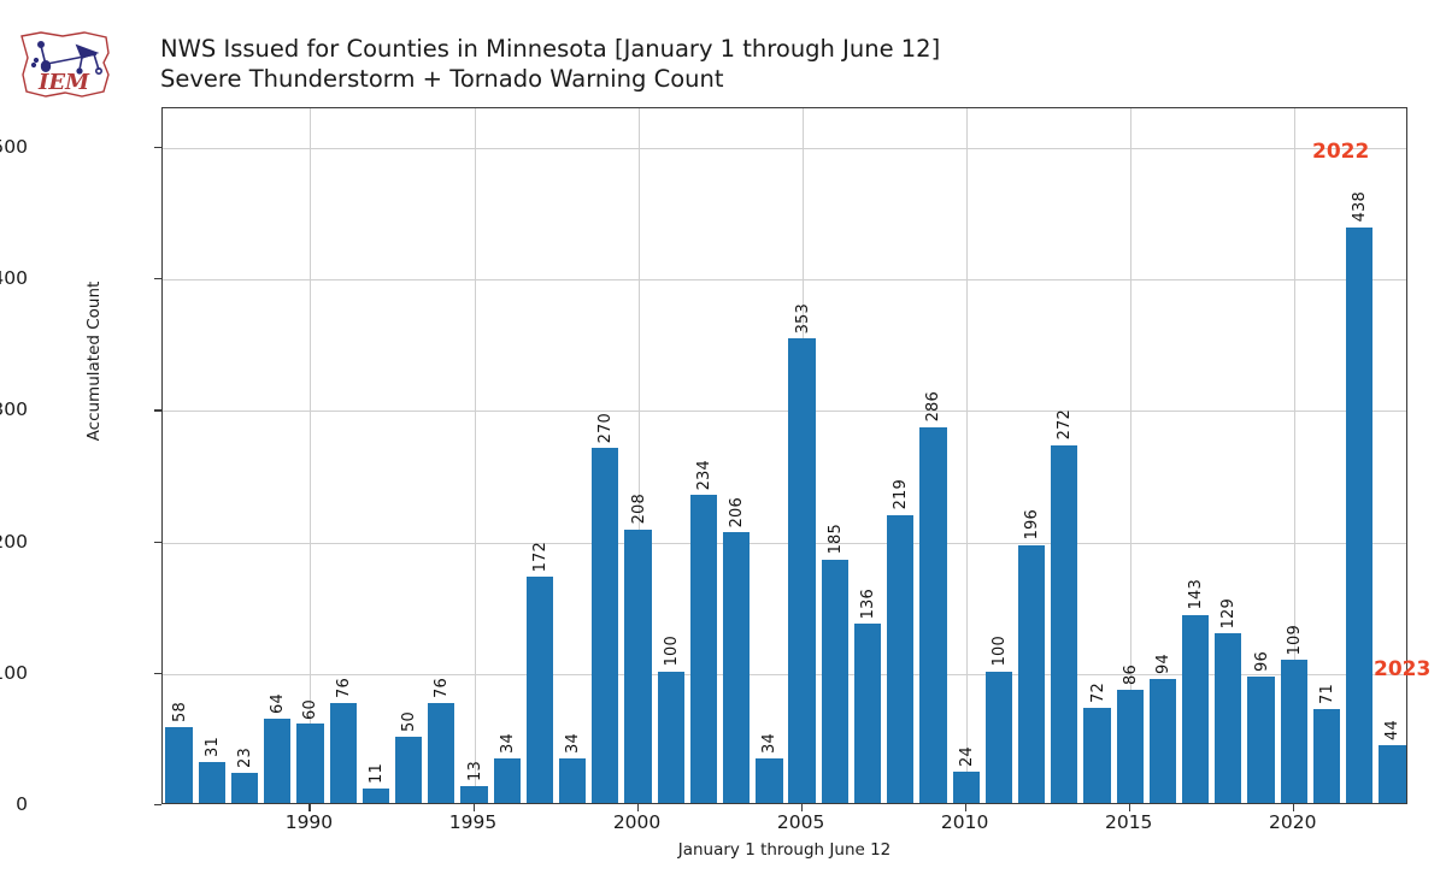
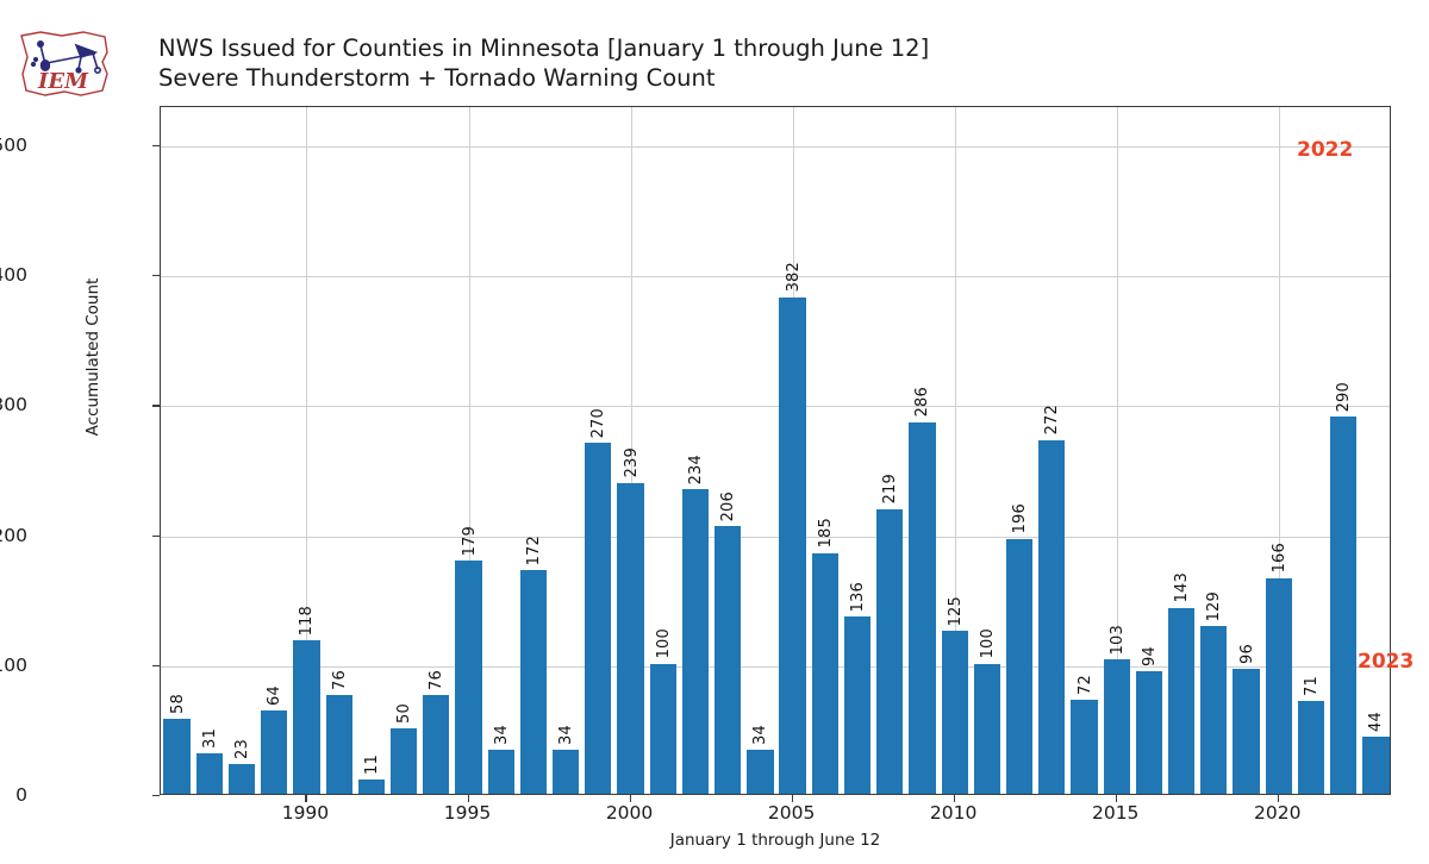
1990: 60 -> 118
1995: 13 -> 179
2000: 208 -> 239
2005: 353 -> 382
2010: 24 -> 125
2015: 86 -> 103
2020: 109 -> 166
2022: 438 -> 290
